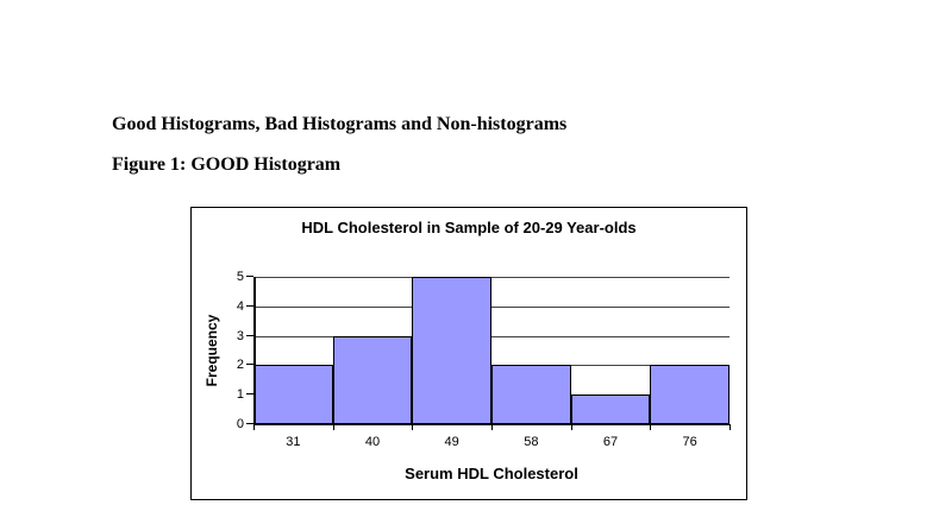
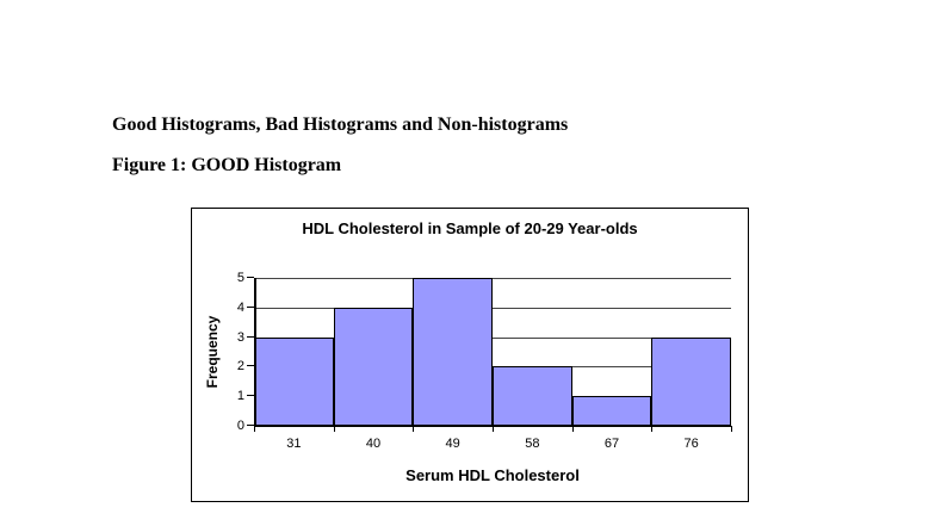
31: 2 -> 3
40: 3 -> 4
76: 2 -> 3
